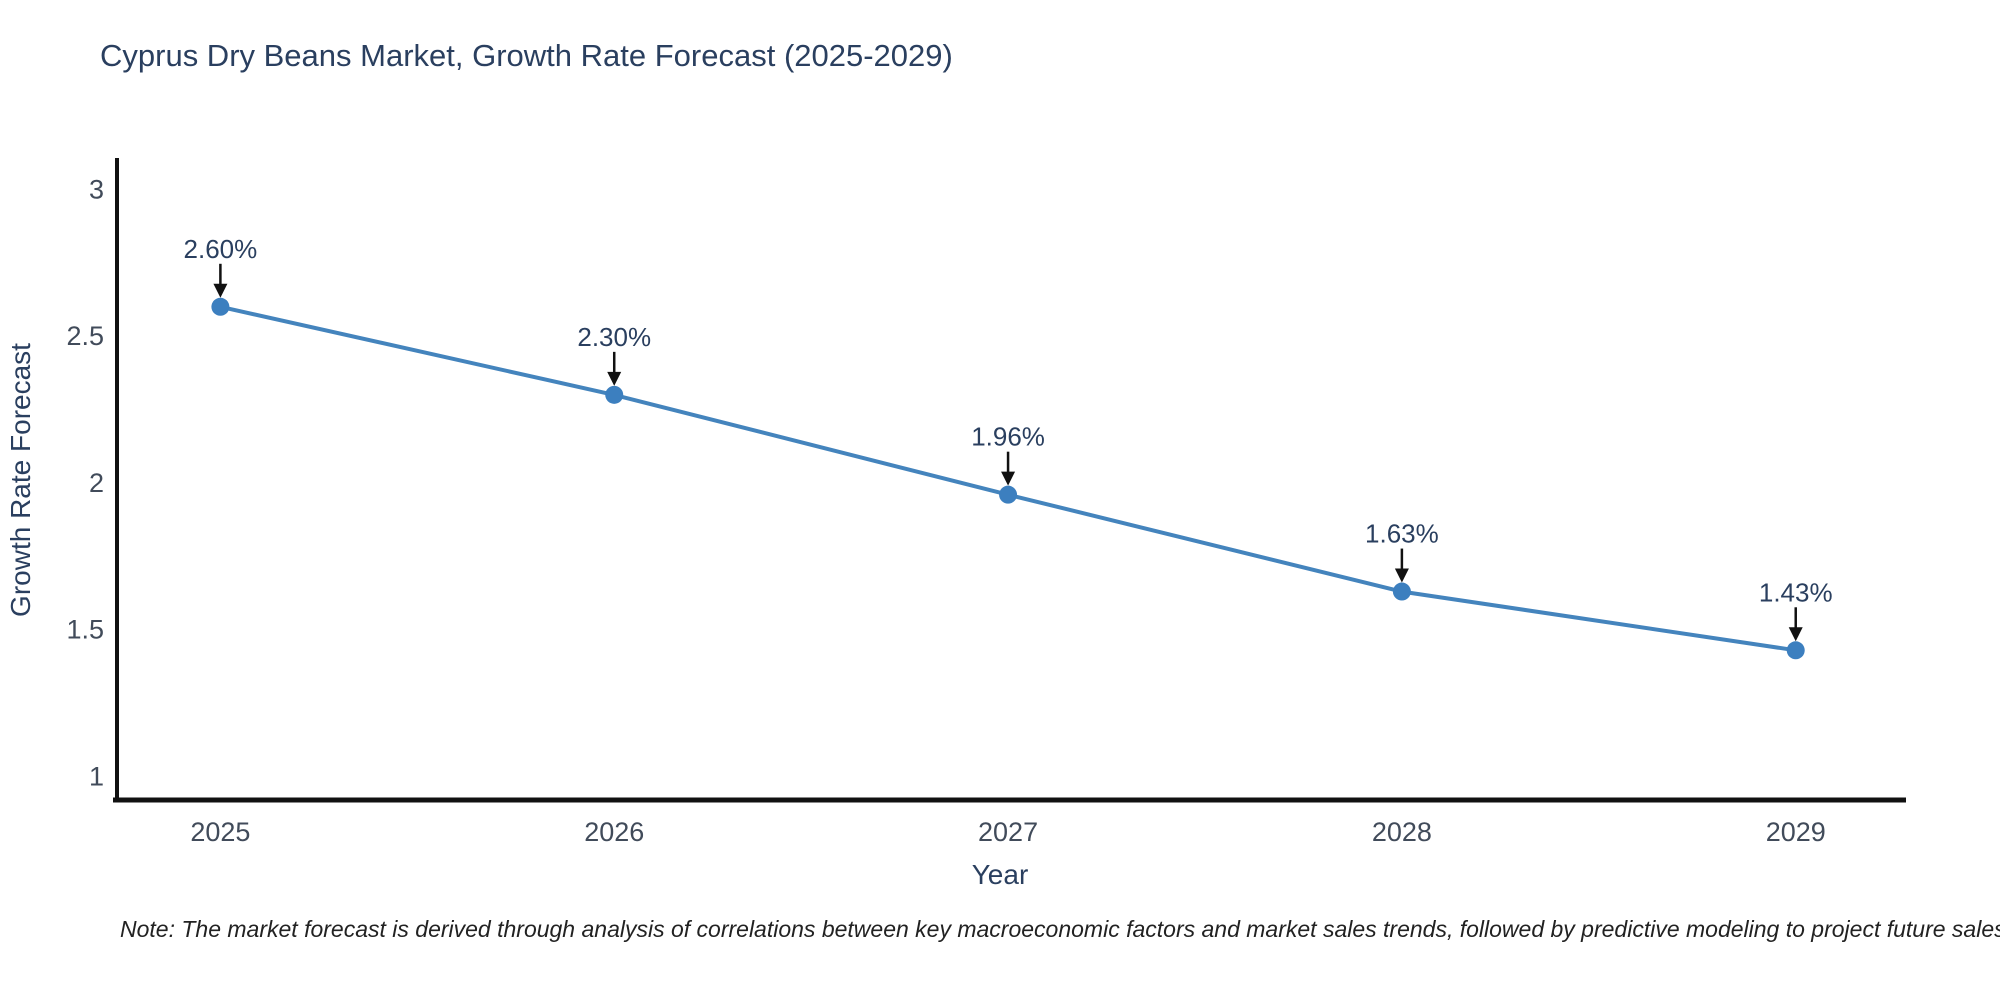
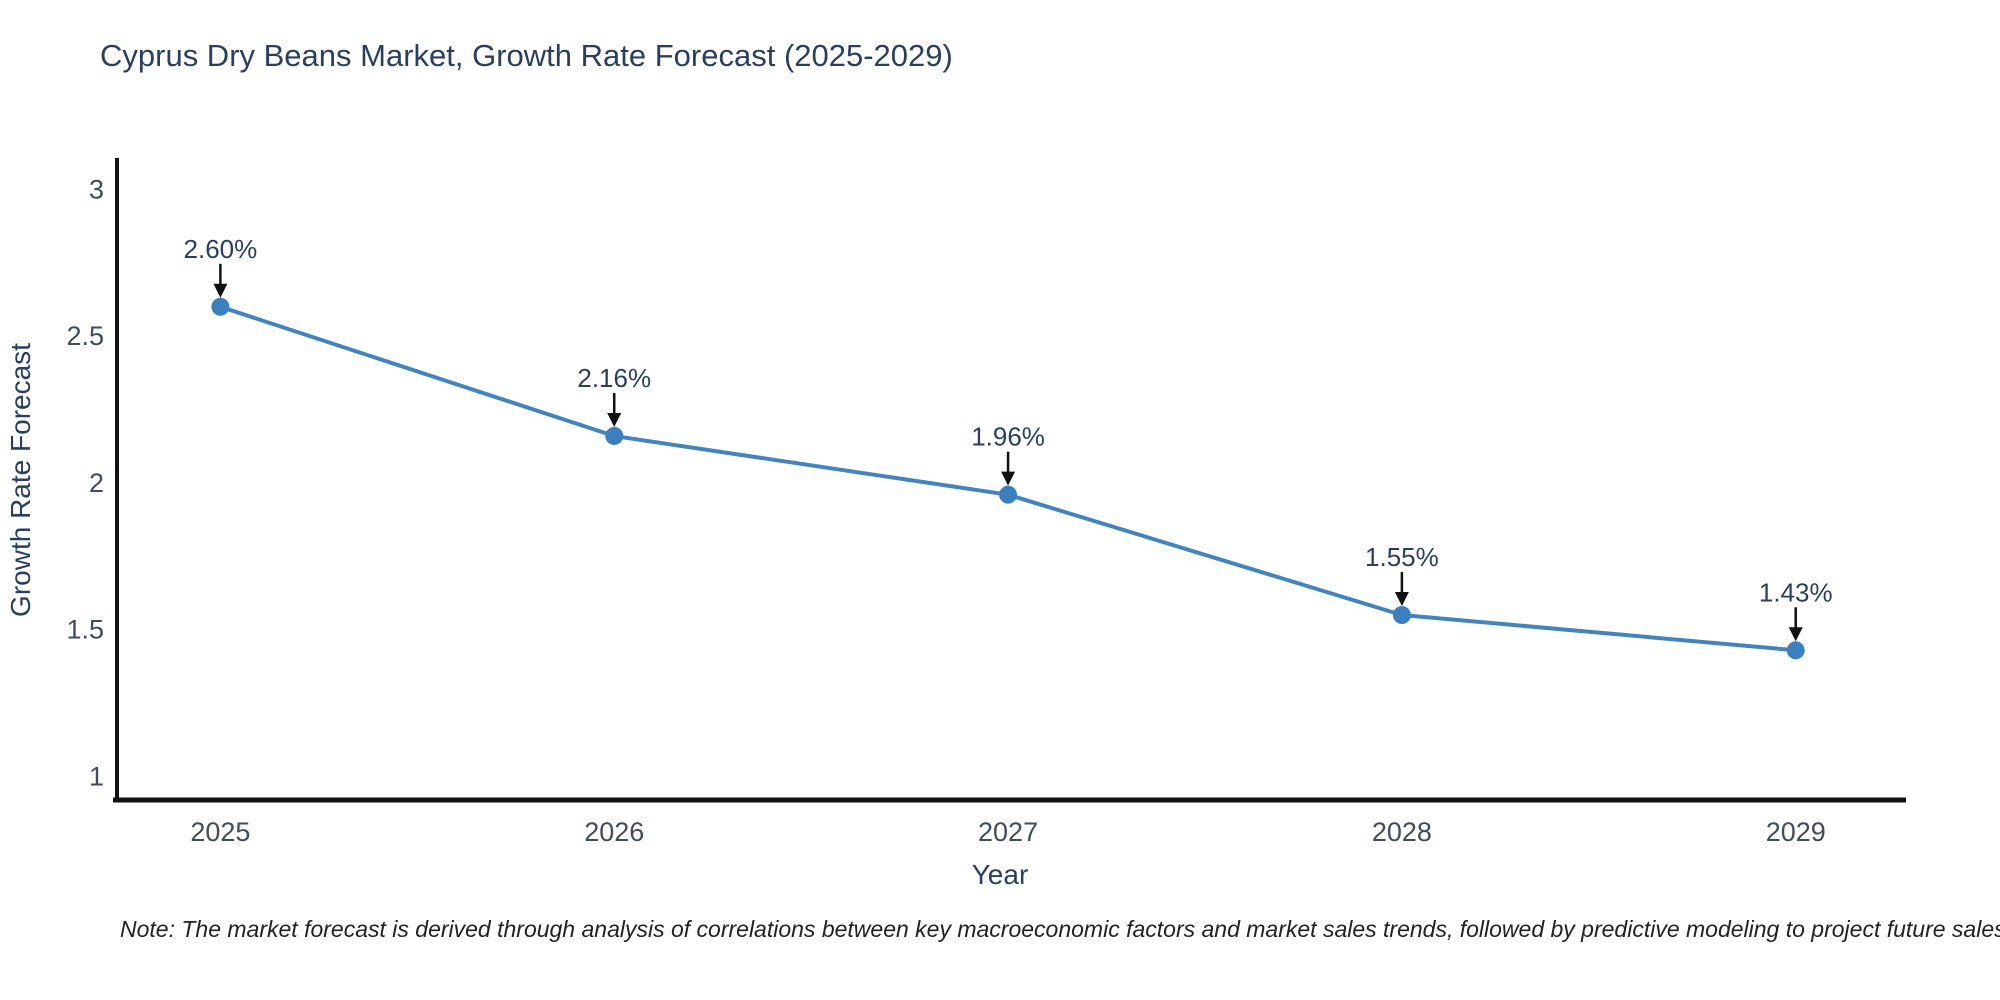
2026: 2.30% -> 2.16%
2028: 1.63% -> 1.55%
